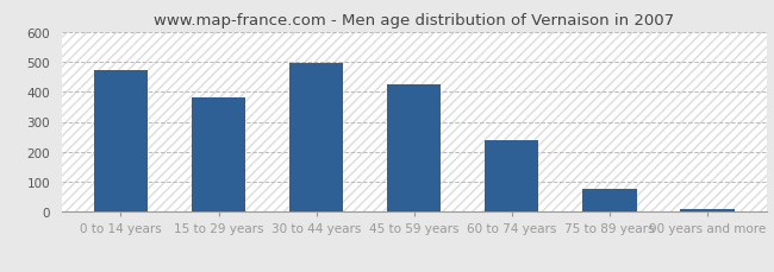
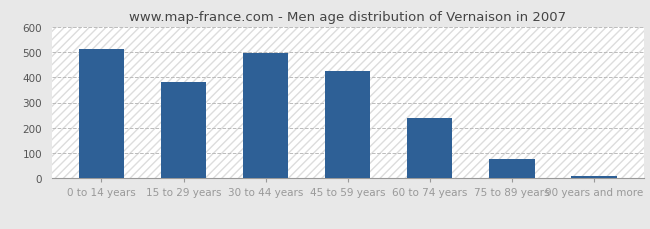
0 to 14 years: 470 -> 510
